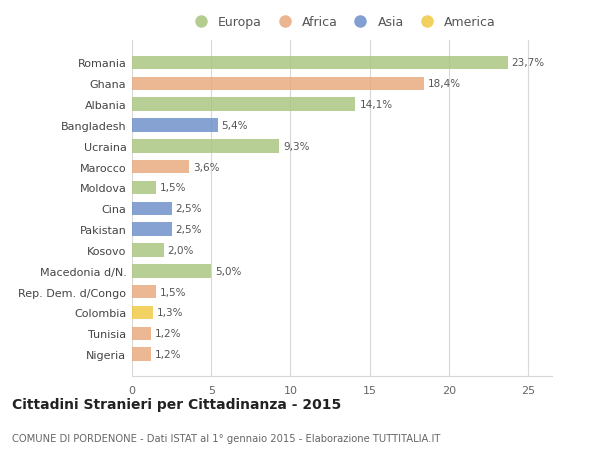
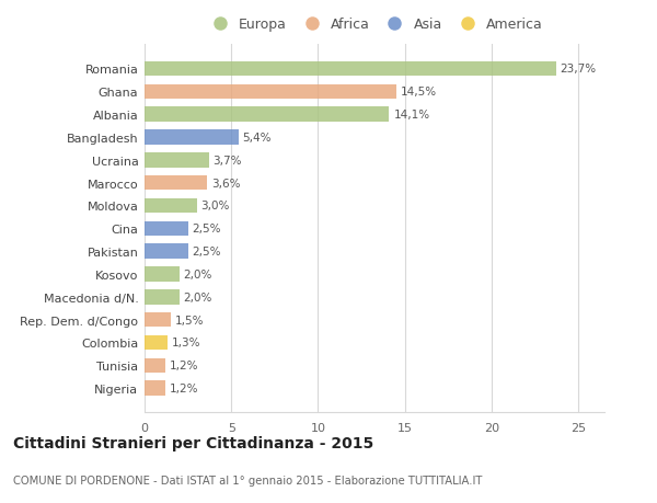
Ghana: 18,4% -> 14,5%
Ucraina: 9,3% -> 3,7%
Moldova: 1,5% -> 3,0%
Macedonia d/N.: 5,0% -> 2,0%
